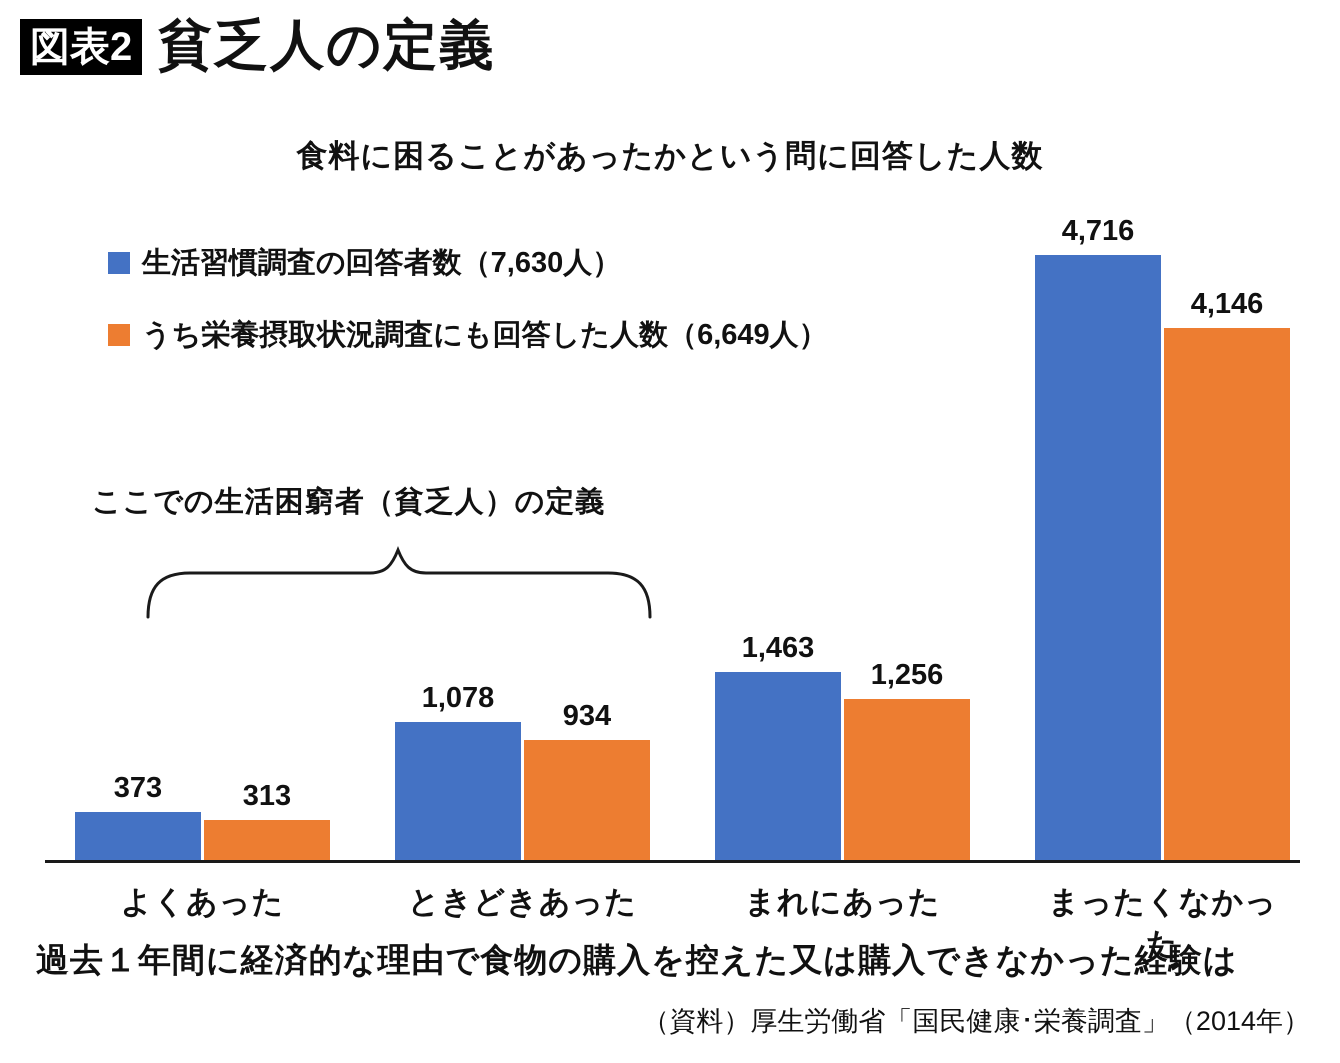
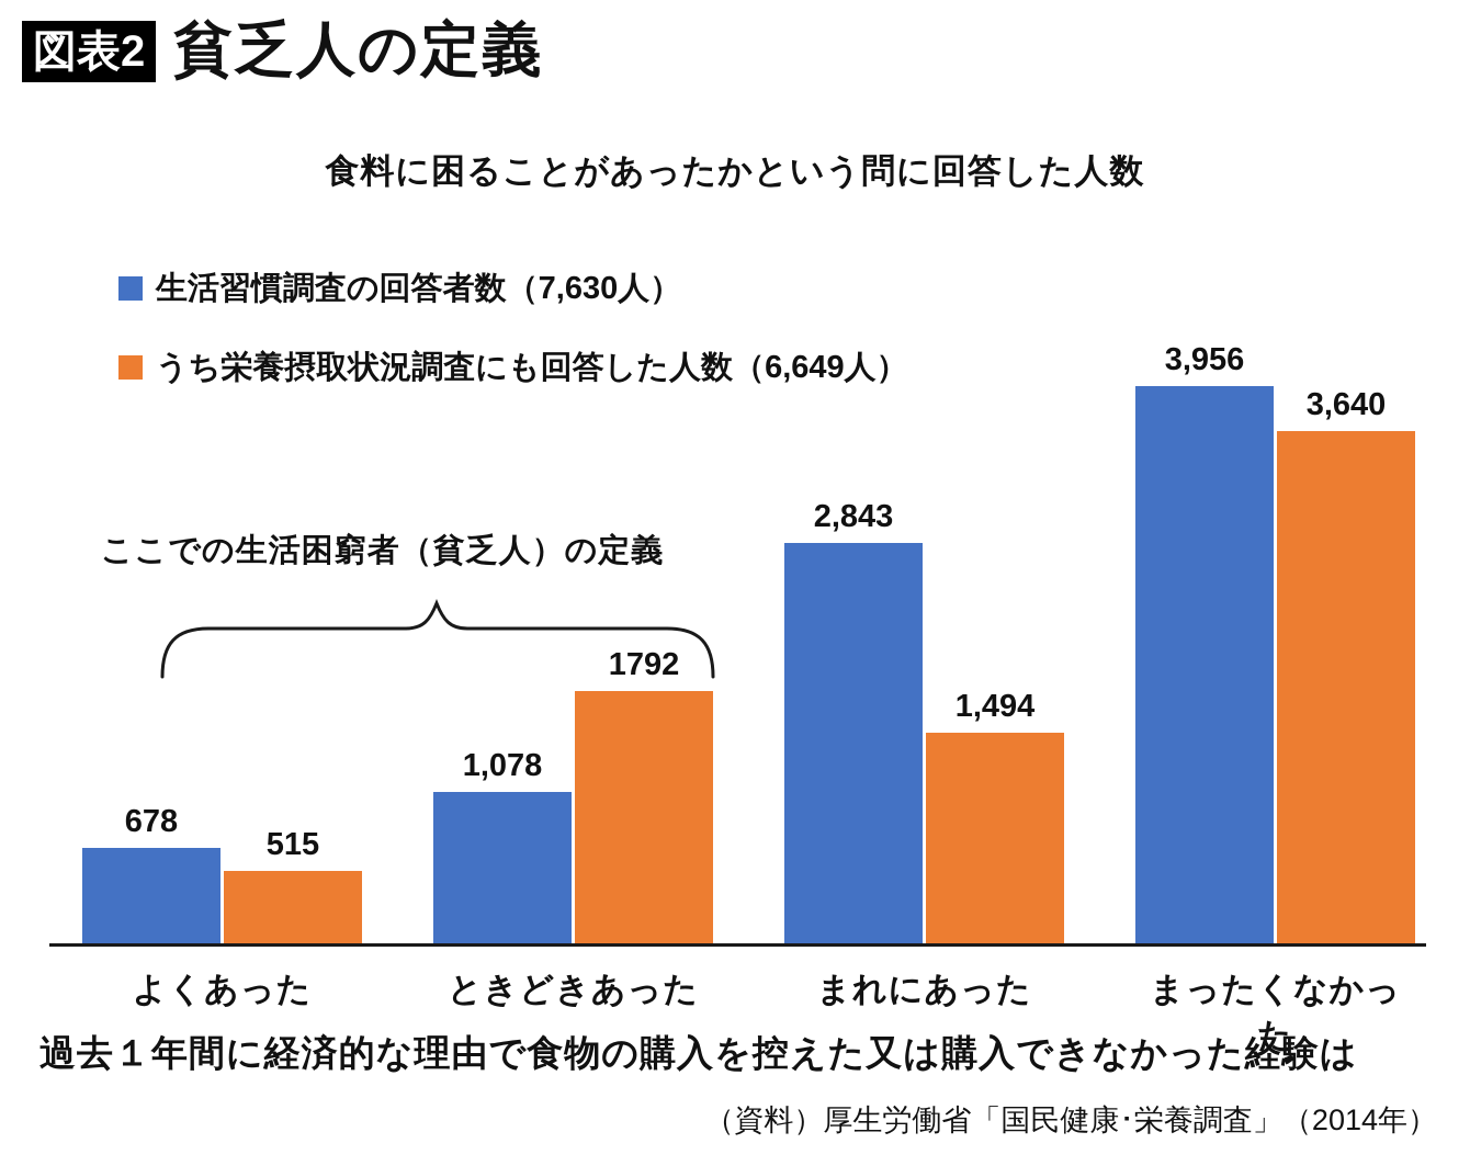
生活習慣調査の回答者数（7,630人）/よくあった: 373 -> 678
うち栄養摂取状況調査にも回答した人数（6,649人）/よくあった: 313 -> 515
うち栄養摂取状況調査にも回答した人数（6,649人）/ときどきあった: 934 -> 1792
生活習慣調査の回答者数（7,630人）/まれにあった: 1,463 -> 2,843
うち栄養摂取状況調査にも回答した人数（6,649人）/まれにあった: 1,256 -> 1,494
生活習慣調査の回答者数（7,630人）/まったくなかった: 4,716 -> 3,956
うち栄養摂取状況調査にも回答した人数（6,649人）/まったくなかった: 4,146 -> 3,640
